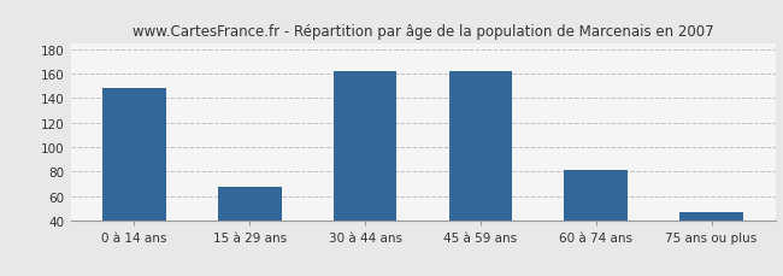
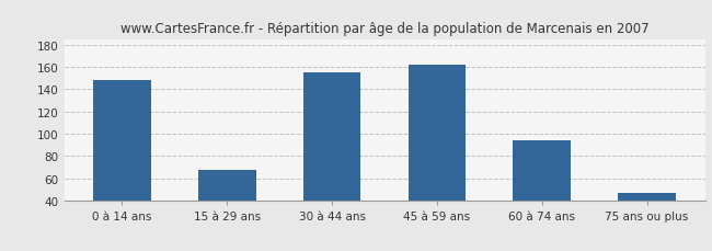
30 à 44 ans: 162 -> 155
60 à 74 ans: 81 -> 94
